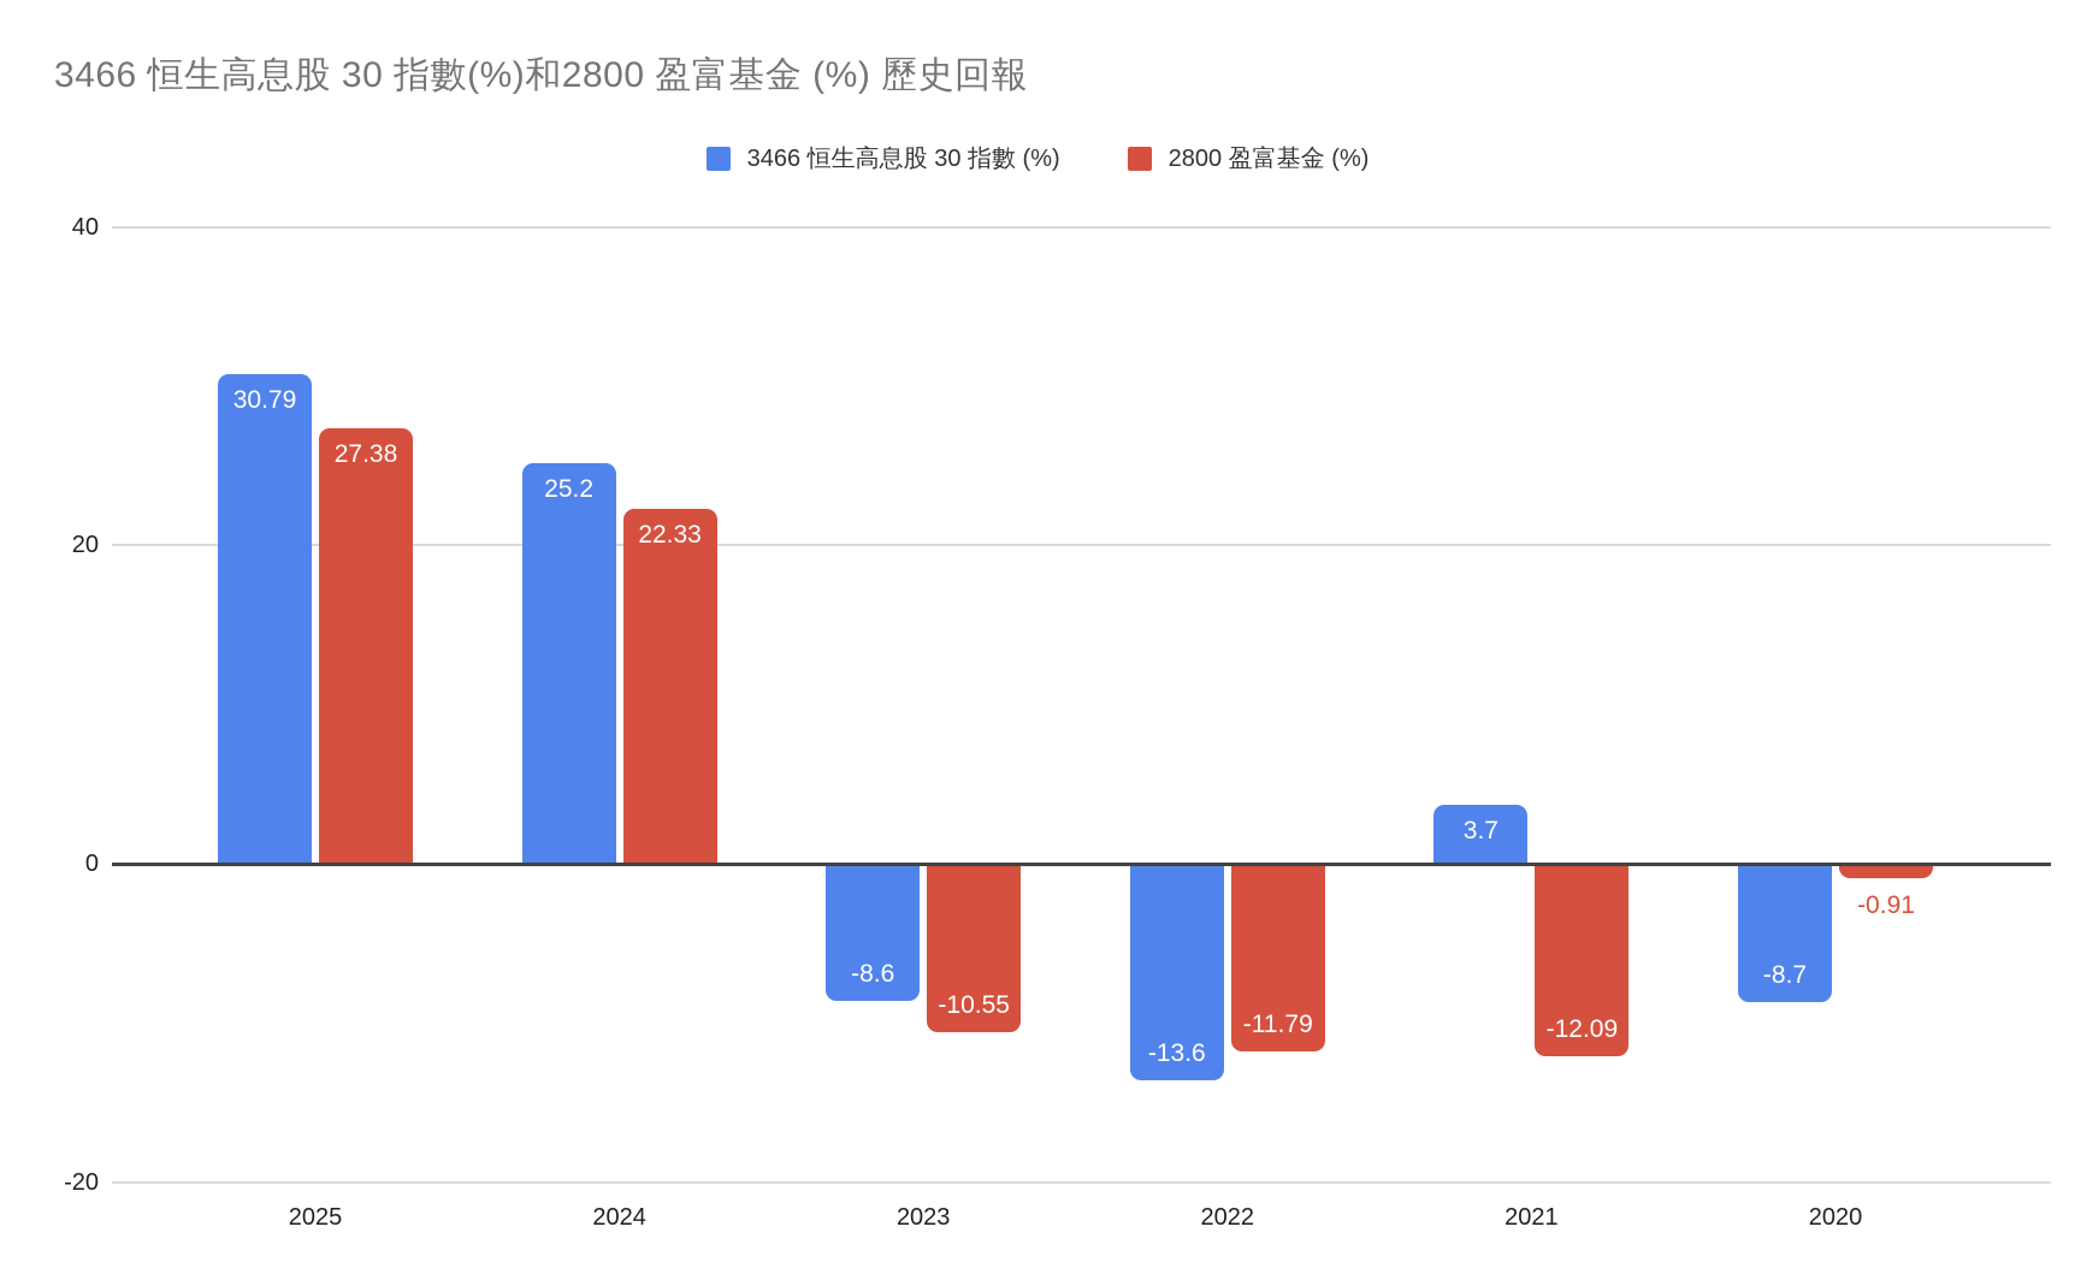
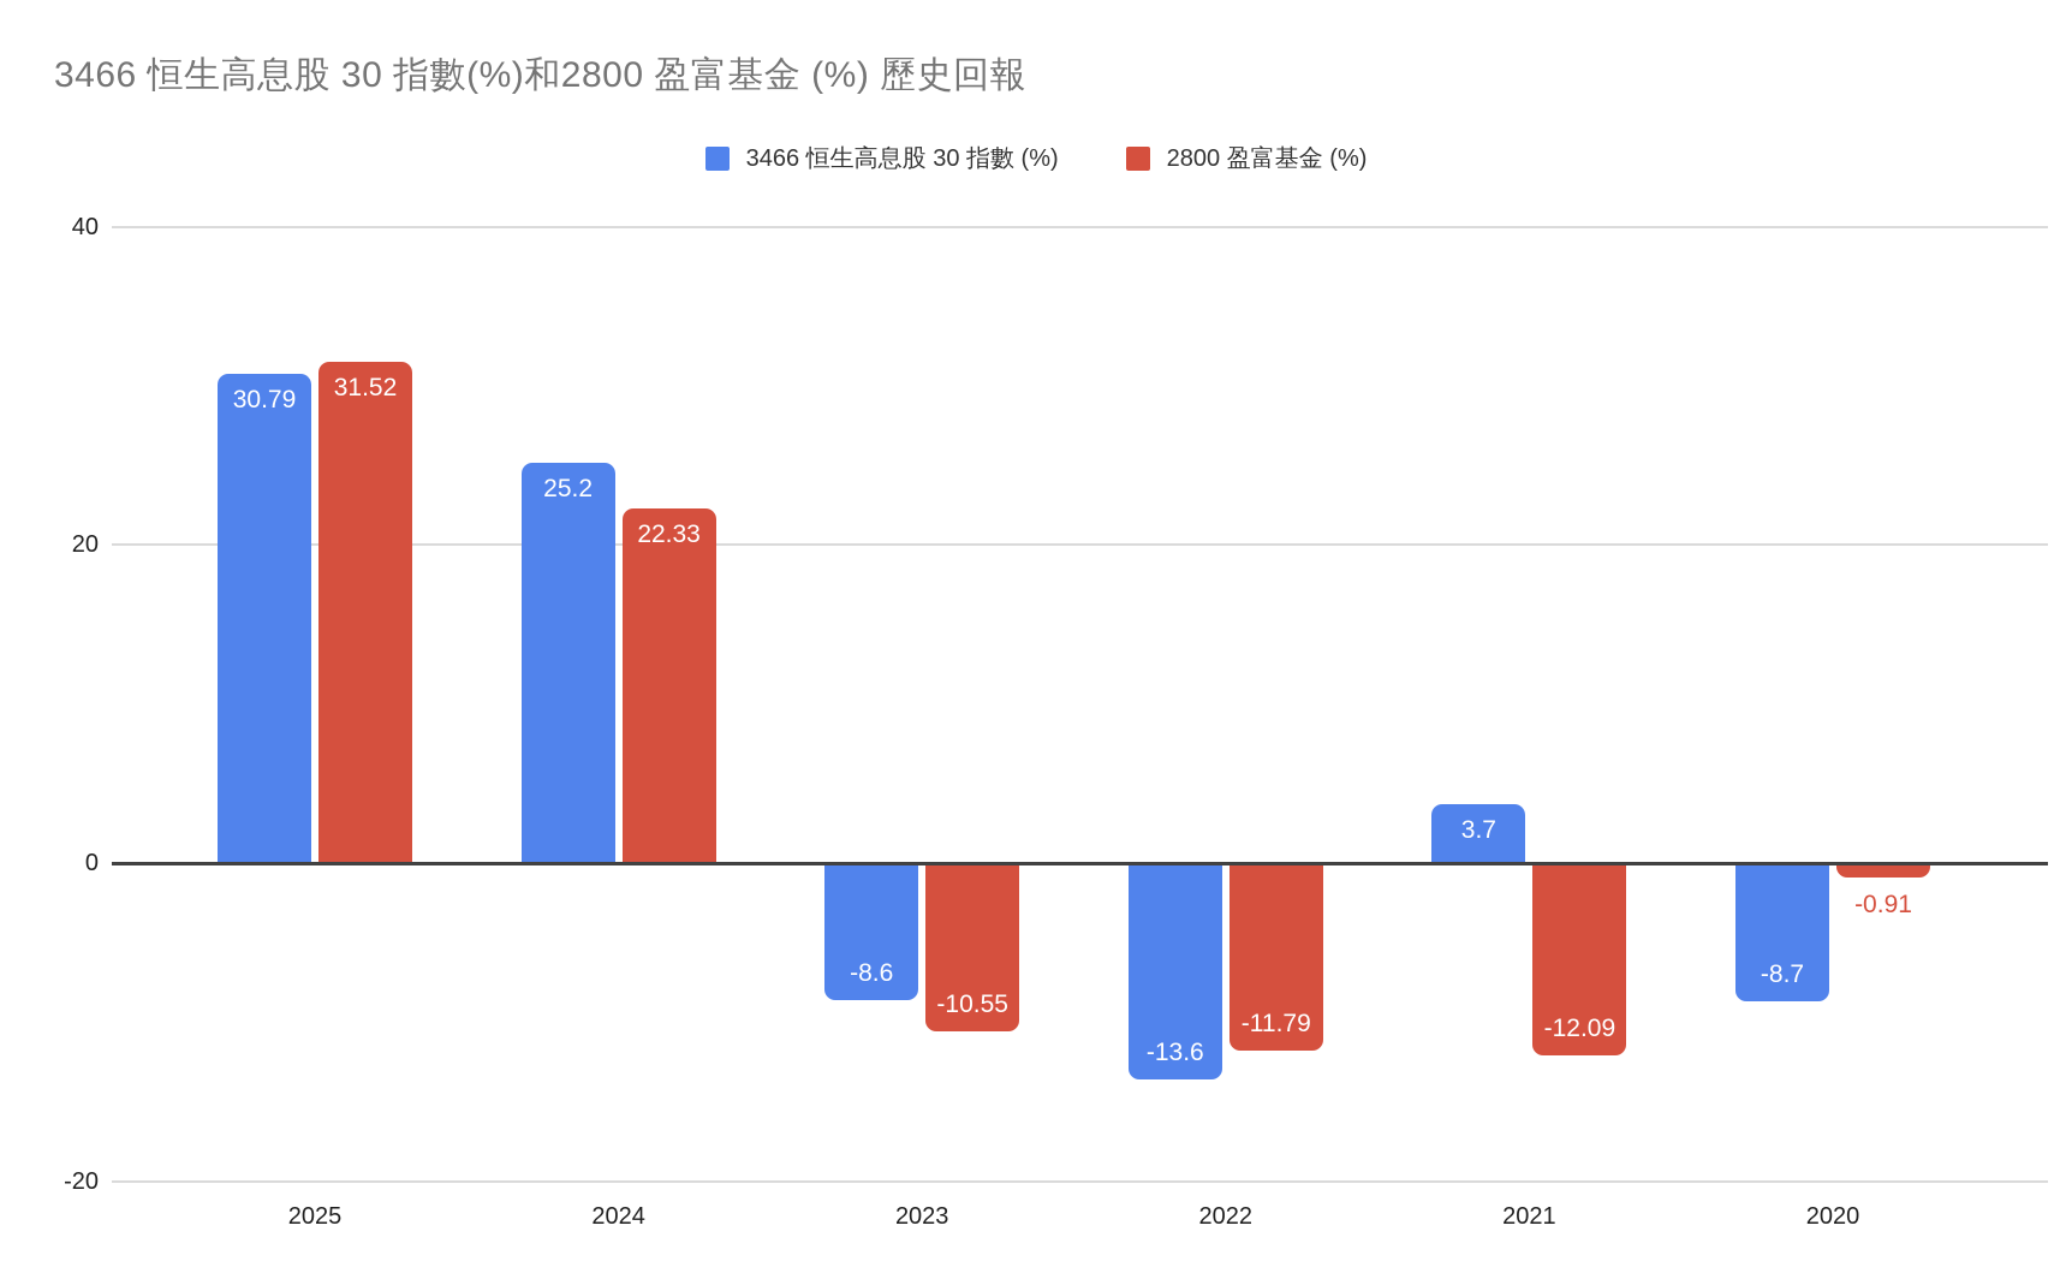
2800 盈富基金 (%)/2025: 27.38 -> 31.52
